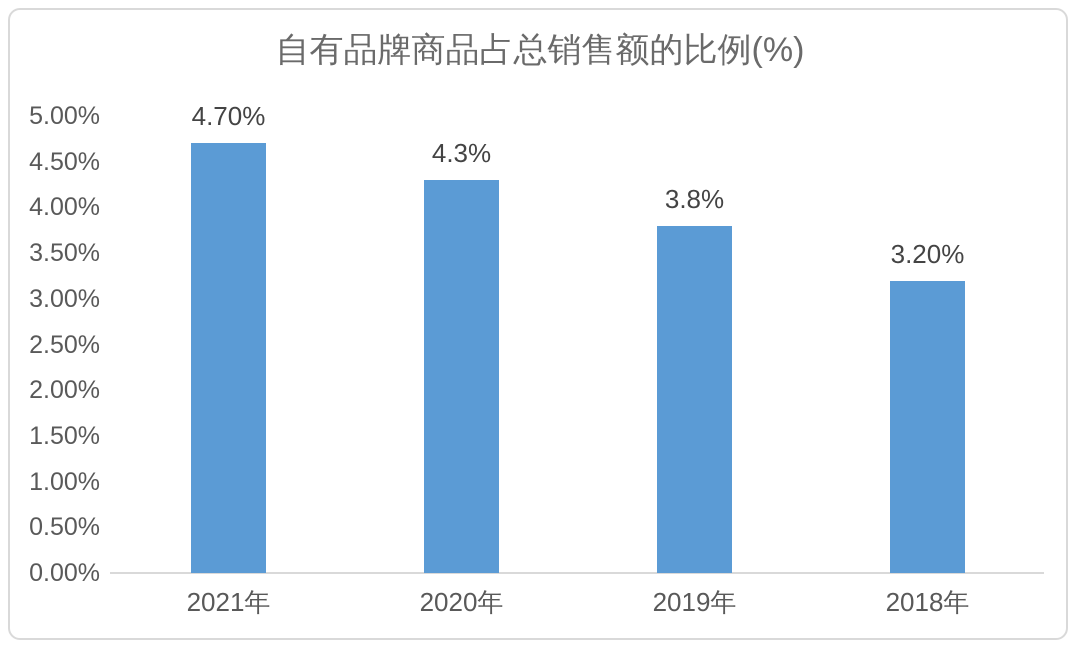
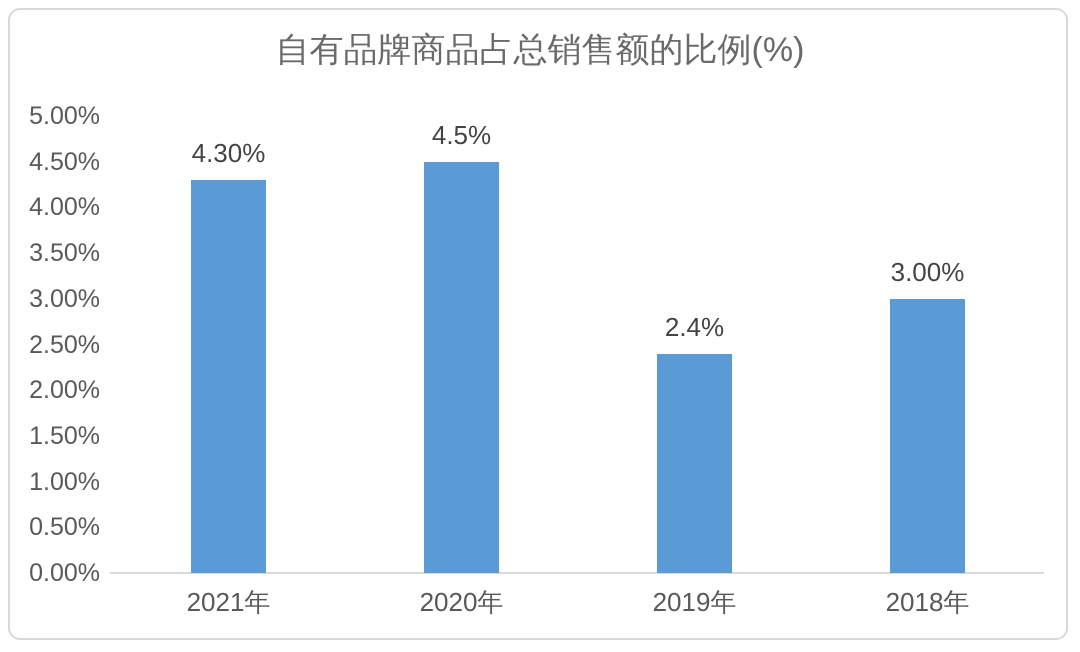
2021年: 4.70% -> 4.30%
2020年: 4.3% -> 4.5%
2019年: 3.8% -> 2.4%
2018年: 3.20% -> 3.00%
